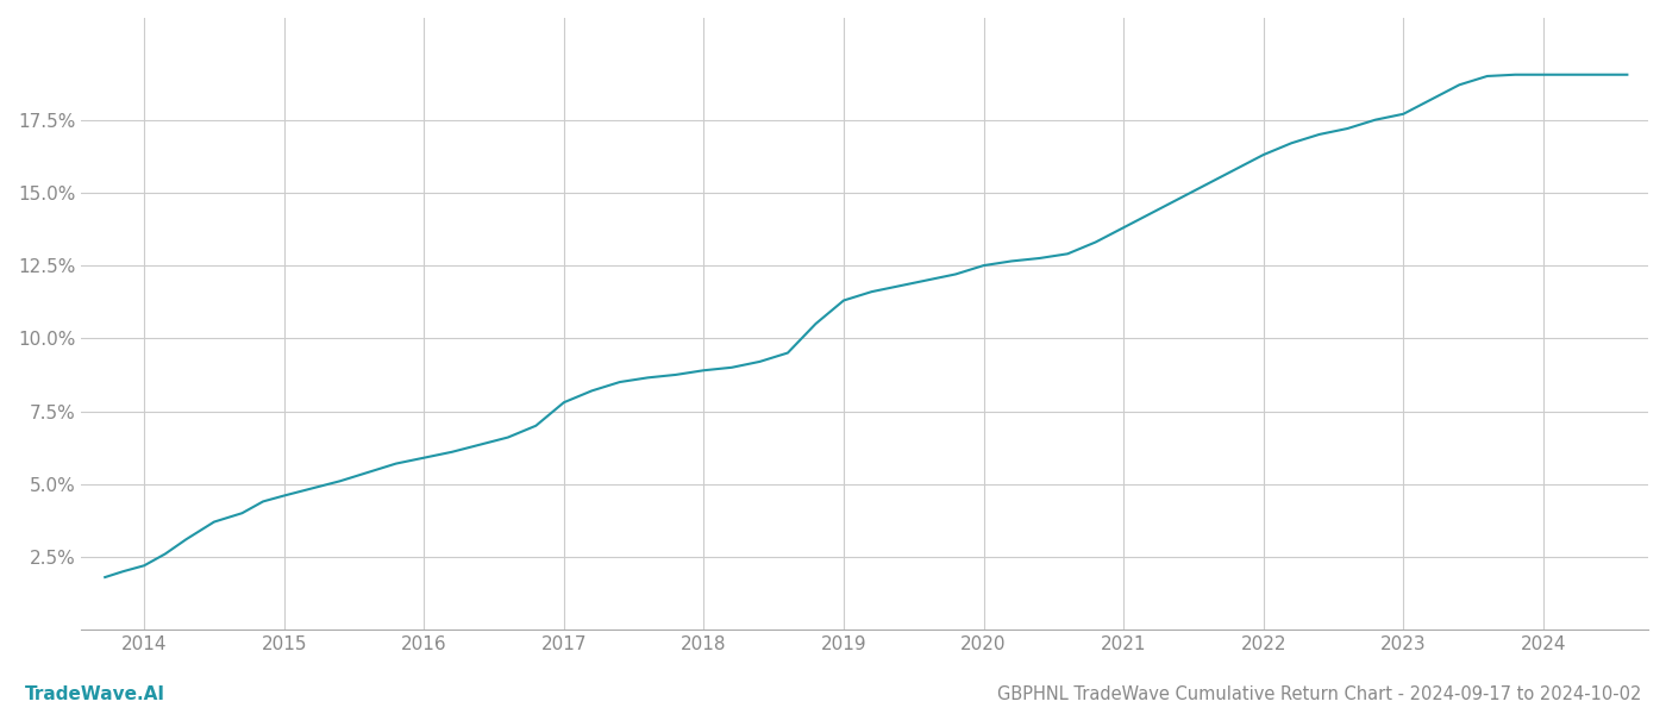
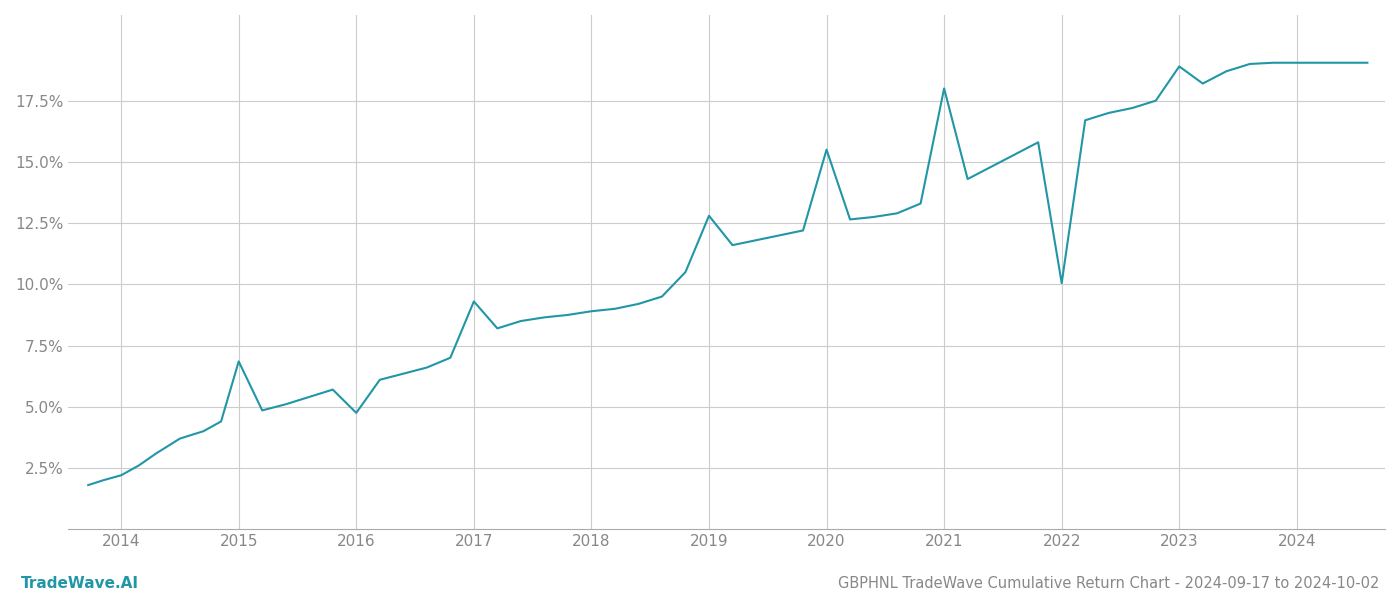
2015: 4.60% -> 6.85%
2016: 5.90% -> 4.75%
2017: 7.80% -> 9.30%
2019: 11.30% -> 12.80%
2020: 12.50% -> 15.50%
2021: 13.80% -> 18.00%
2022: 16.30% -> 10.05%
2023: 17.70% -> 18.90%
